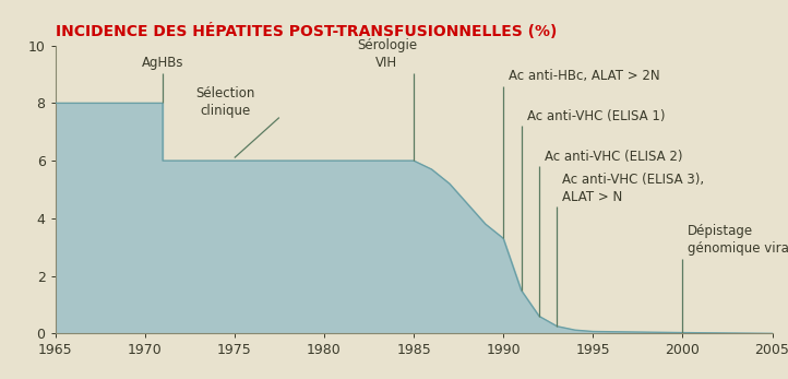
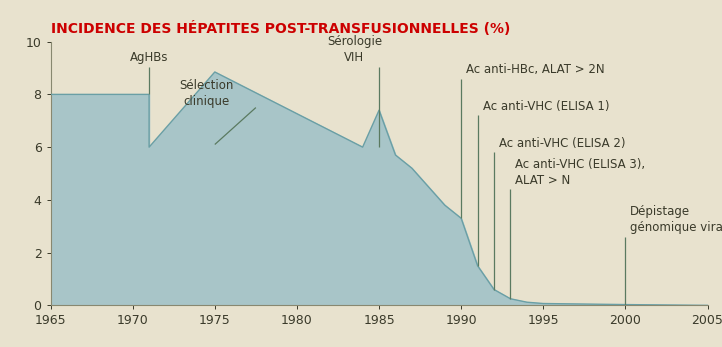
1975: 6.00 -> 8.85
1985: 6.00 -> 7.40
